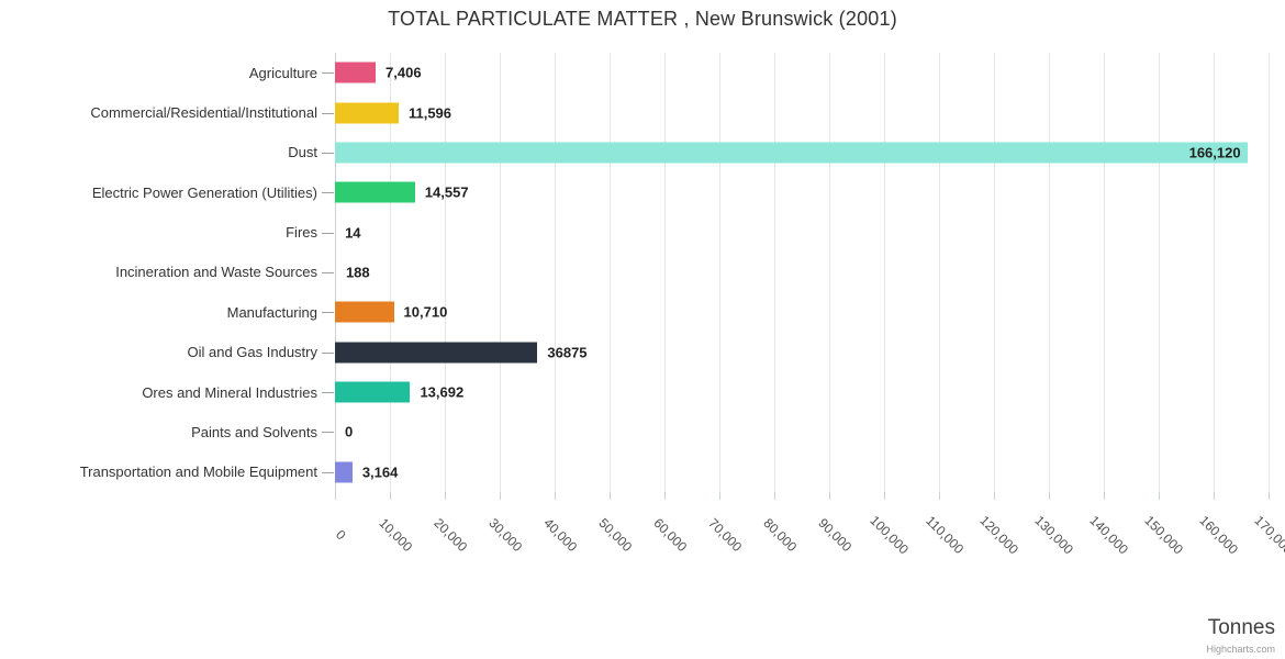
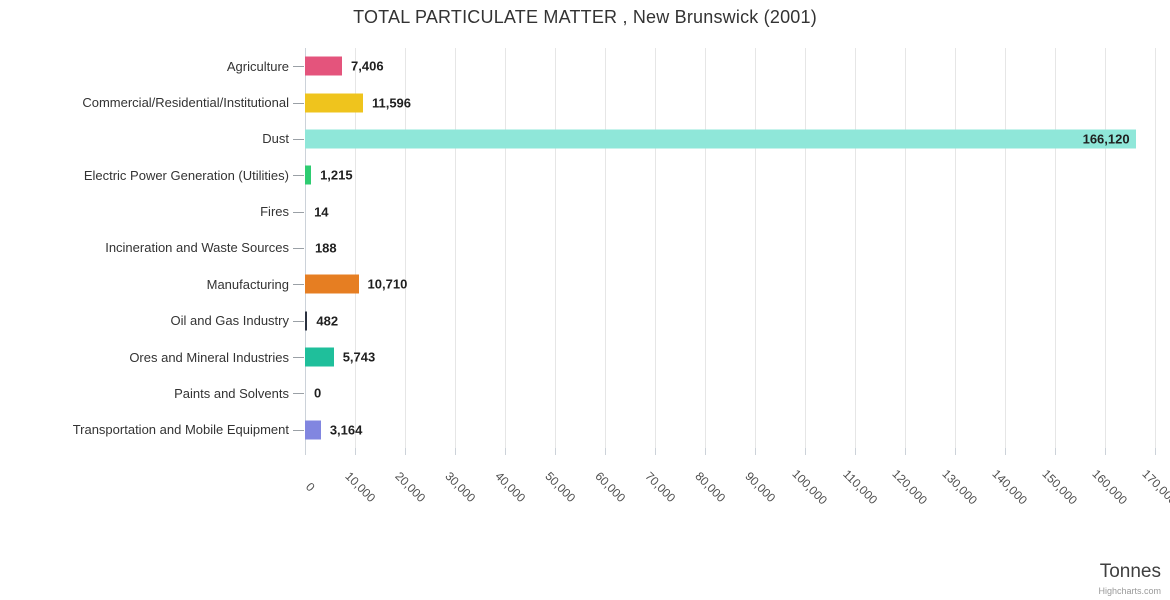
Electric Power Generation (Utilities): 14,557 -> 1,215
Oil and Gas Industry: 36875 -> 482
Ores and Mineral Industries: 13,692 -> 5,743
